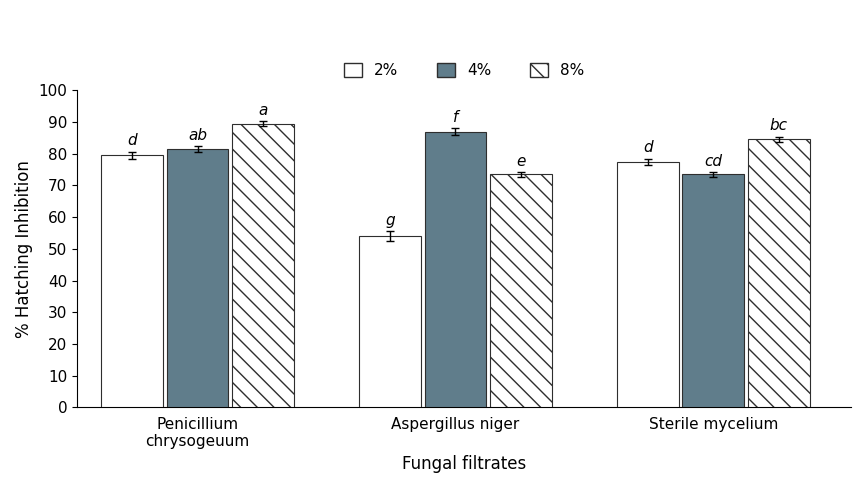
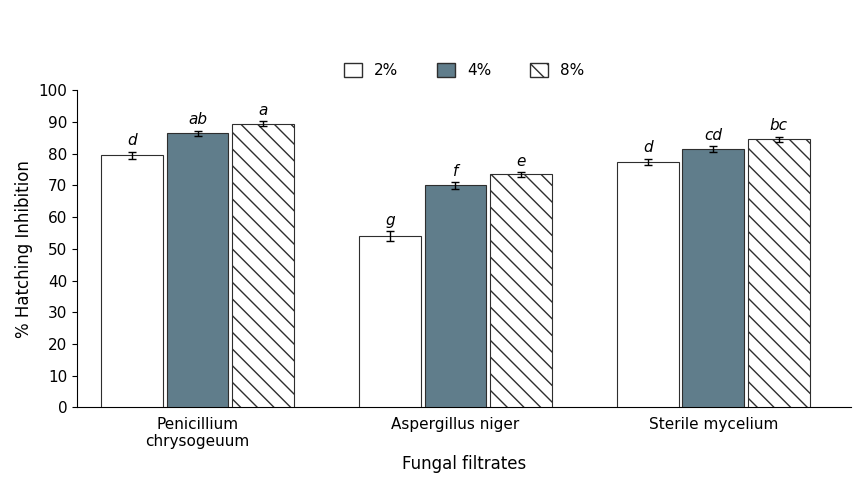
4%/Penicillium chrysogeuum: 81.5 -> 86.5
4%/Aspergillus niger: 87.0 -> 70.0
4%/Sterile mycelium: 73.5 -> 81.5
